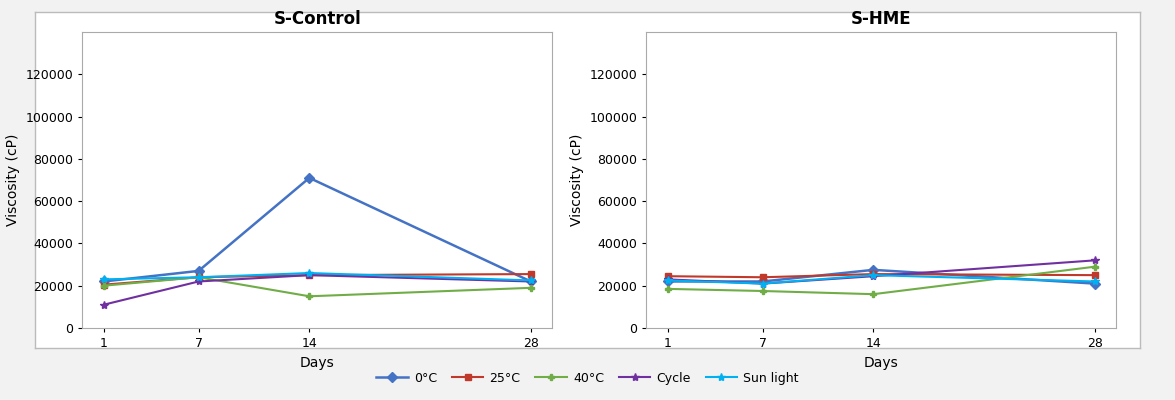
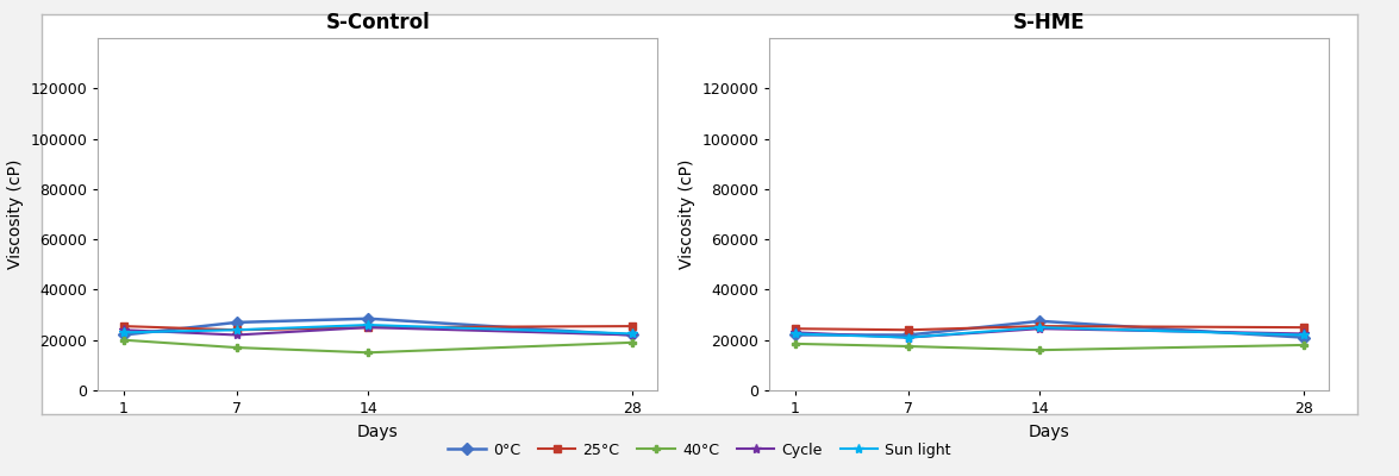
S-Control/25°C/1: 20500 -> 25500
S-Control/Cycle/1: 11000 -> 24000
S-Control/40°C/7: 24000 -> 17000
S-Control/0°C/14: 71000 -> 28500
S-HME/40°C/28: 29000 -> 18000
S-HME/Cycle/28: 32000 -> 22500
